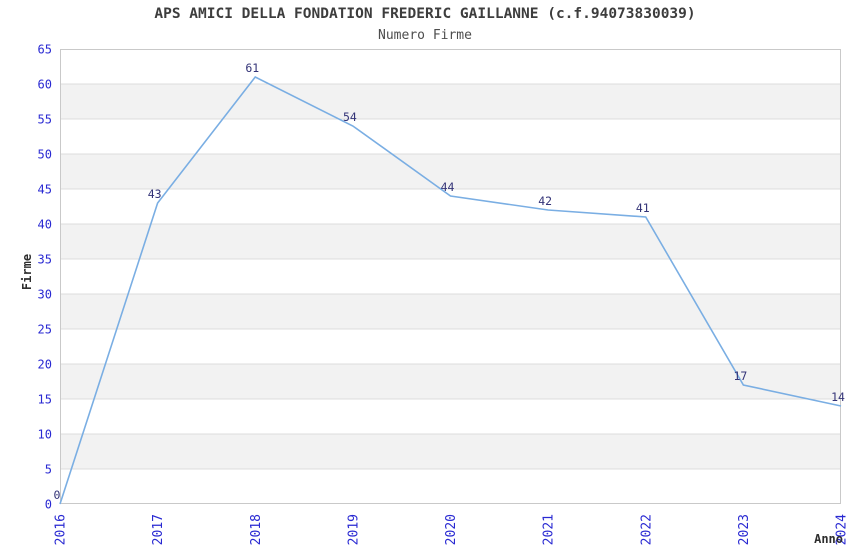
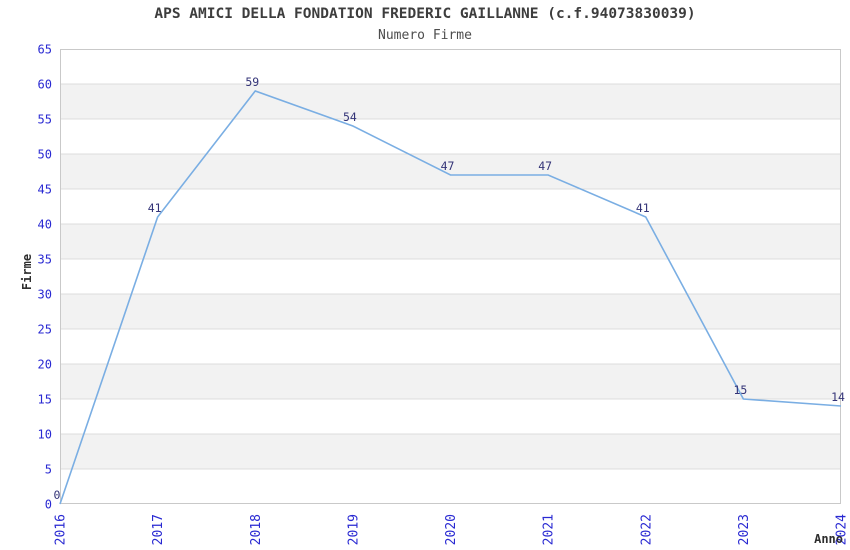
2017: 43 -> 41
2018: 61 -> 59
2020: 44 -> 47
2021: 42 -> 47
2023: 17 -> 15
